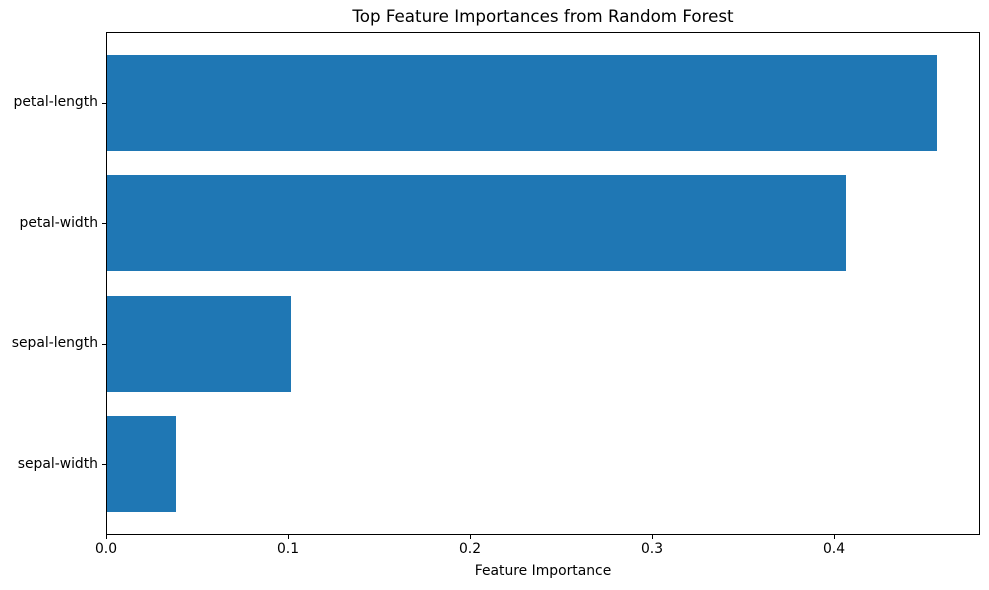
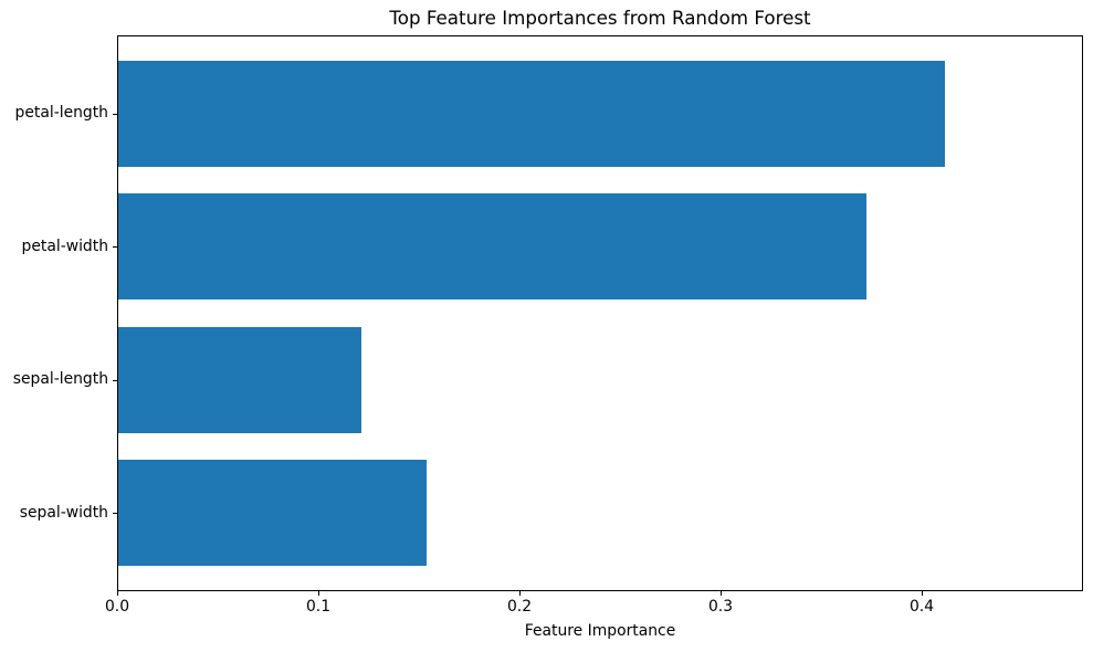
petal-length: 0.456 -> 0.411
petal-width: 0.406 -> 0.372
sepal-length: 0.101 -> 0.121
sepal-width: 0.038 -> 0.153
